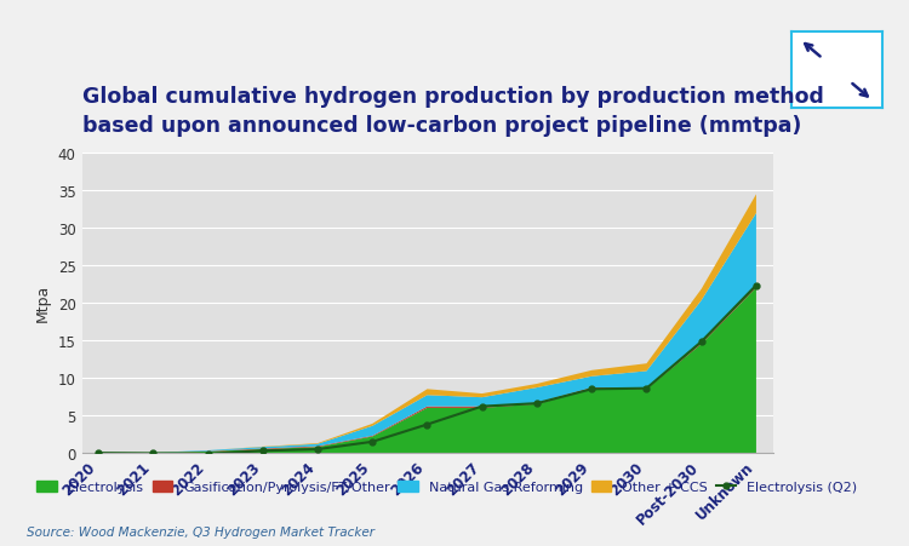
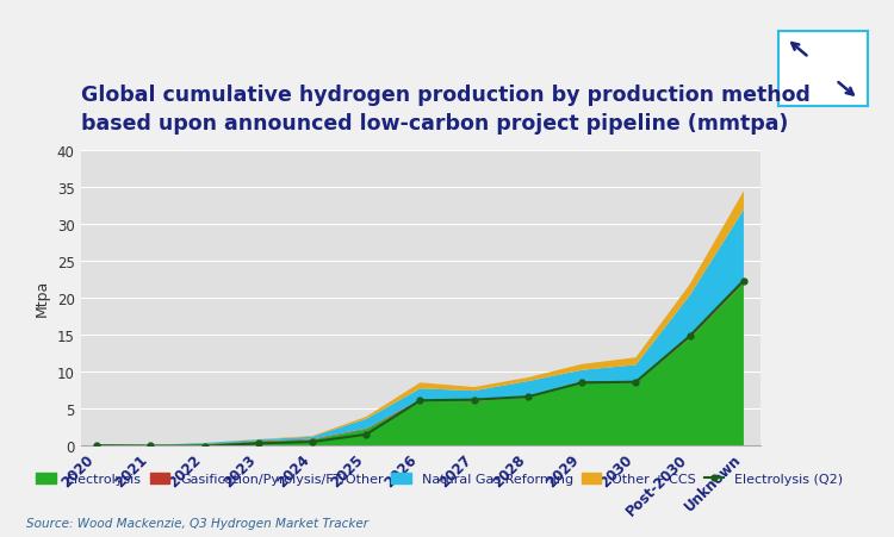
Electrolysis (Q2)/2026: 3.8 -> 6.1
